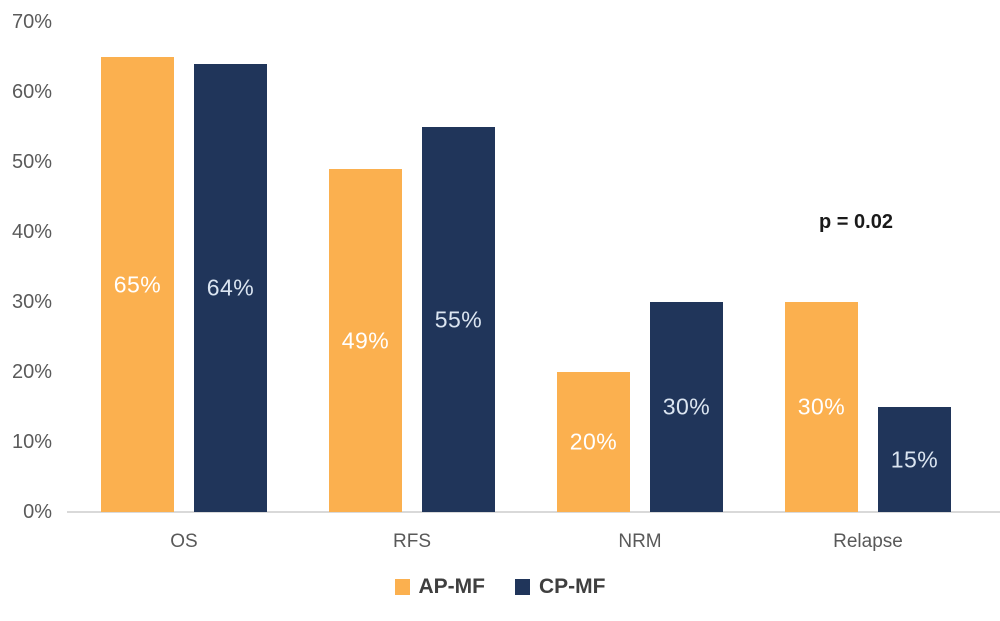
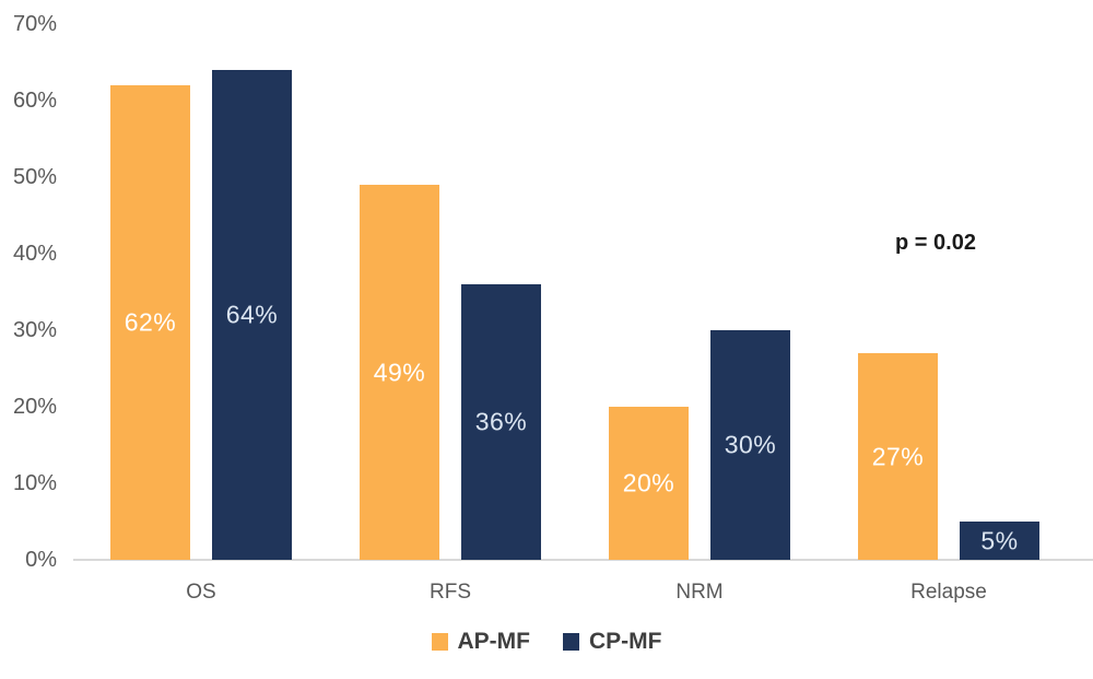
AP-MF/OS: 65% -> 62%
CP-MF/RFS: 55% -> 36%
AP-MF/Relapse: 30% -> 27%
CP-MF/Relapse: 15% -> 5%
